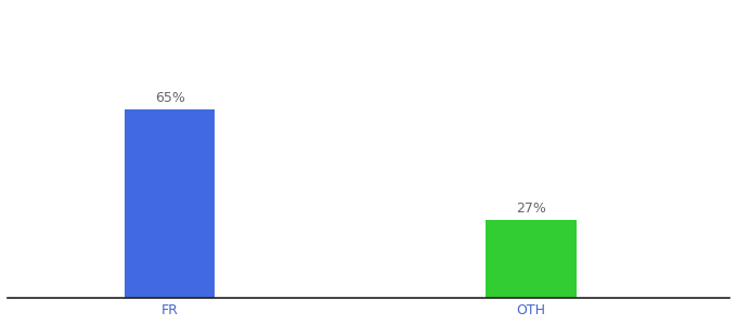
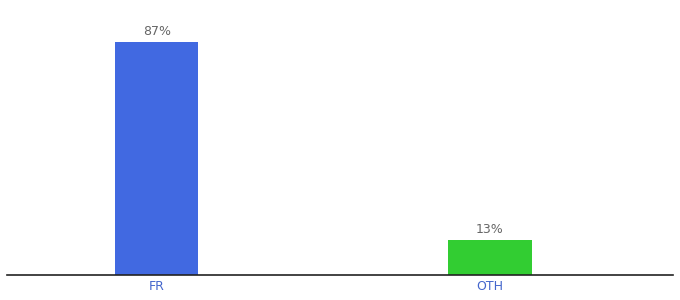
FR: 65% -> 87%
OTH: 27% -> 13%
